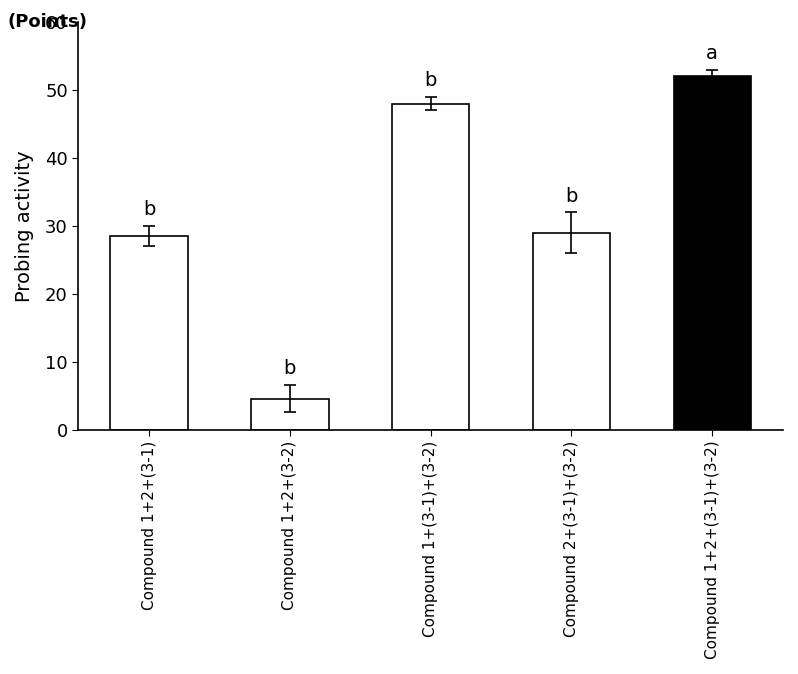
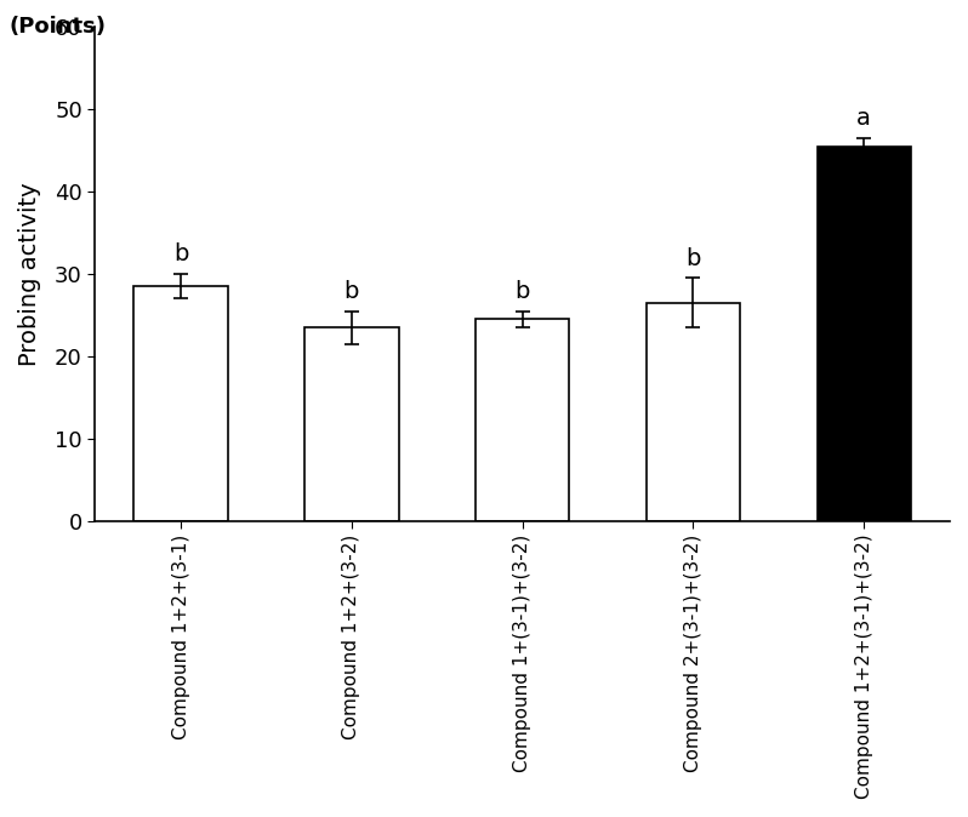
Compound 1+2+(3-2): 4.6 -> 23.5
Compound 1+(3-1)+(3-2): 48.0 -> 24.5
Compound 2+(3-1)+(3-2): 29.0 -> 26.5
Compound 1+2+(3-1)+(3-2): 52.0 -> 45.5
